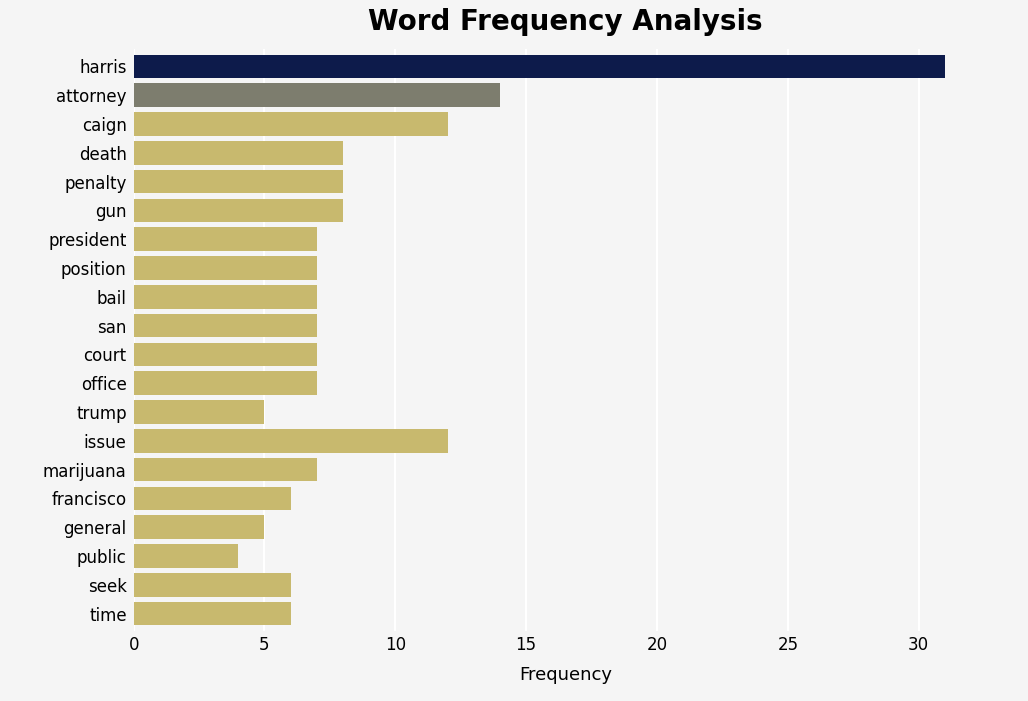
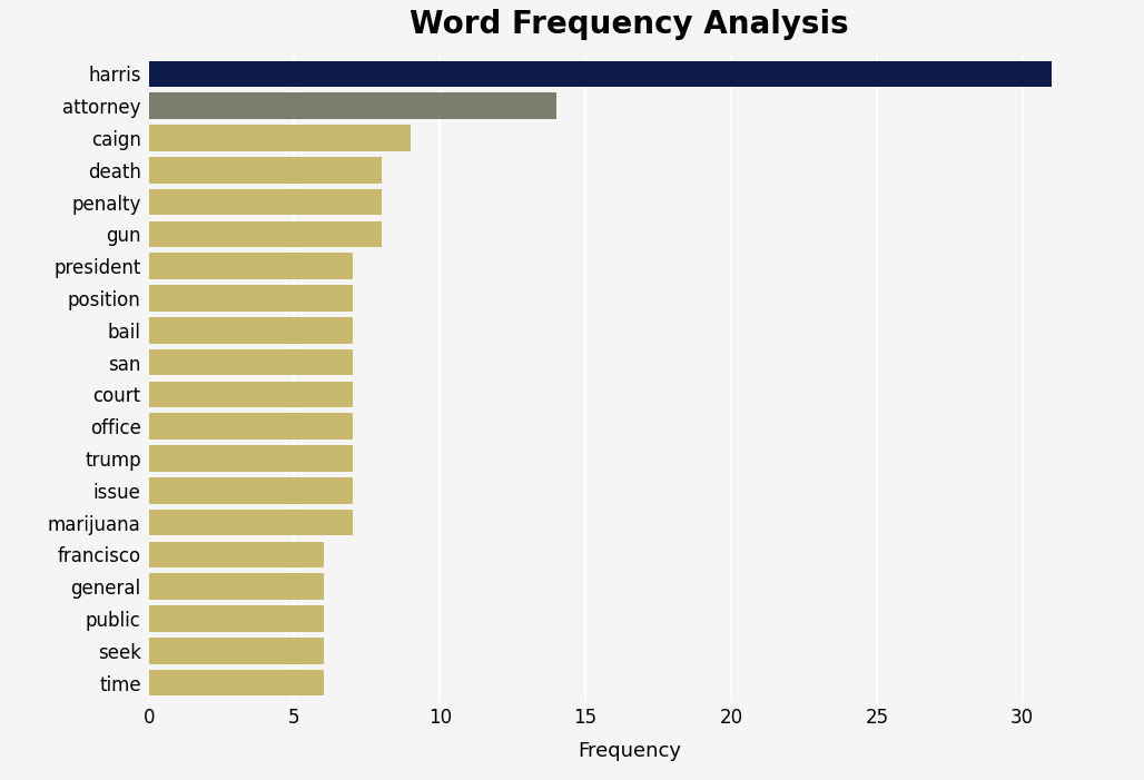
caign: 12 -> 9
trump: 5 -> 7
issue: 12 -> 7
general: 5 -> 6
public: 4 -> 6
